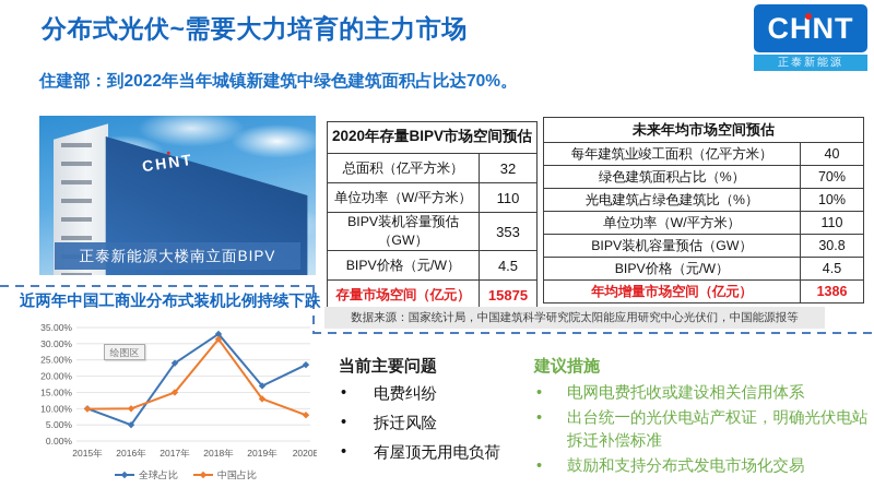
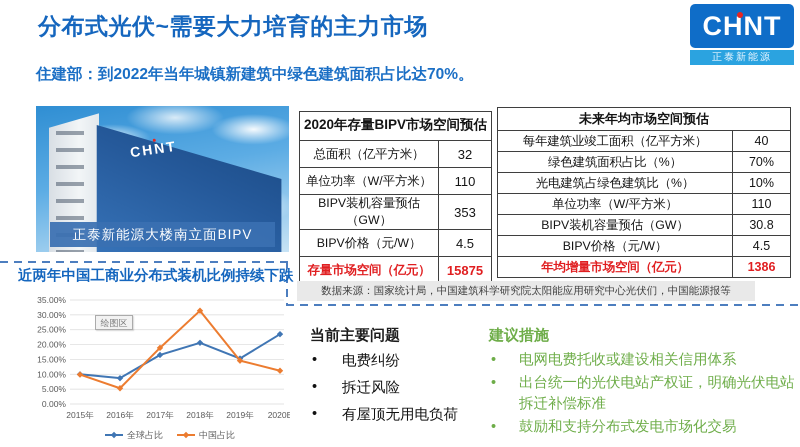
全球占比/2016年: 5% -> 9%
中国占比/2016年: 10% -> 5%
全球占比/2017年: 24% -> 16%
中国占比/2017年: 15% -> 19%
全球占比/2018年: 33% -> 21%
全球占比/2019年: 17% -> 15%
中国占比/2019年: 13% -> 15%
中国占比/2020E: 8% -> 11%
